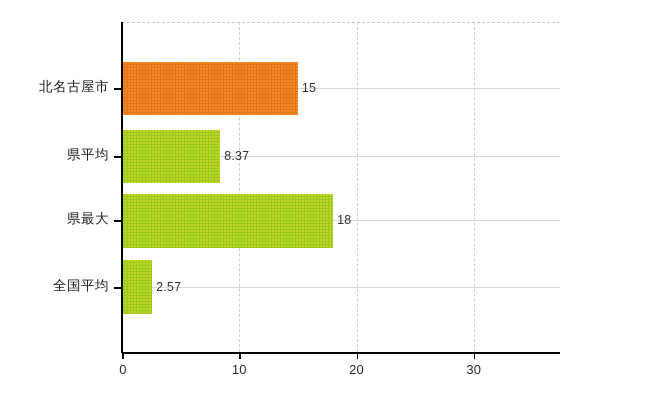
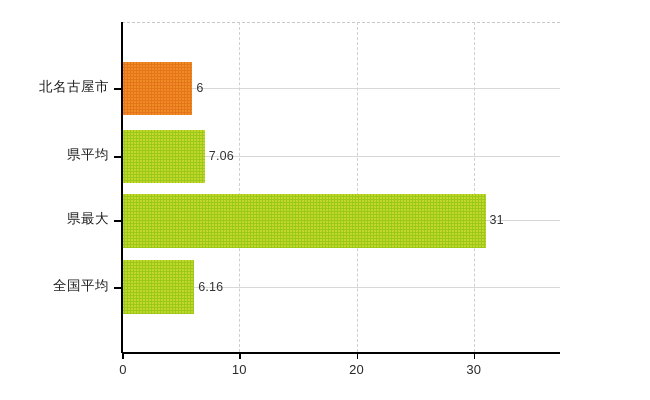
北名古屋市: 15 -> 6
県平均: 8.37 -> 7.06
県最大: 18 -> 31
全国平均: 2.57 -> 6.16
